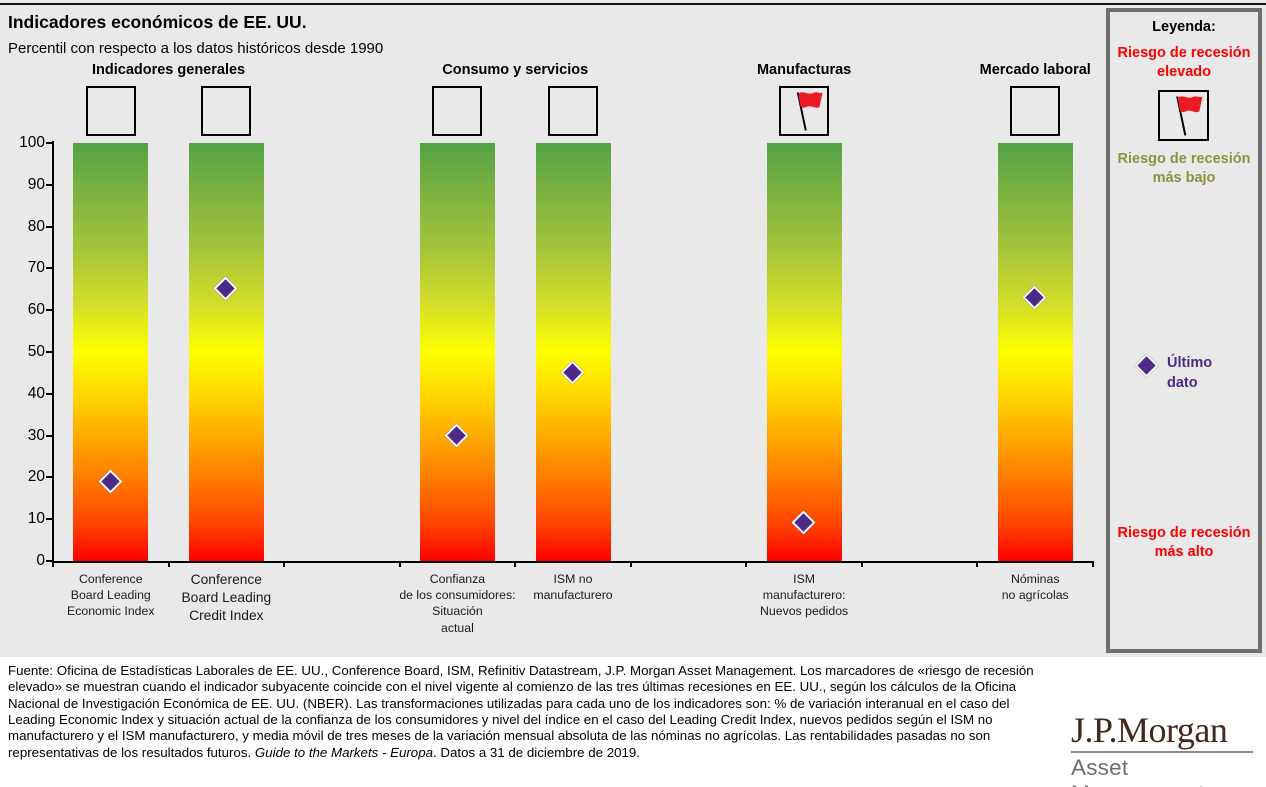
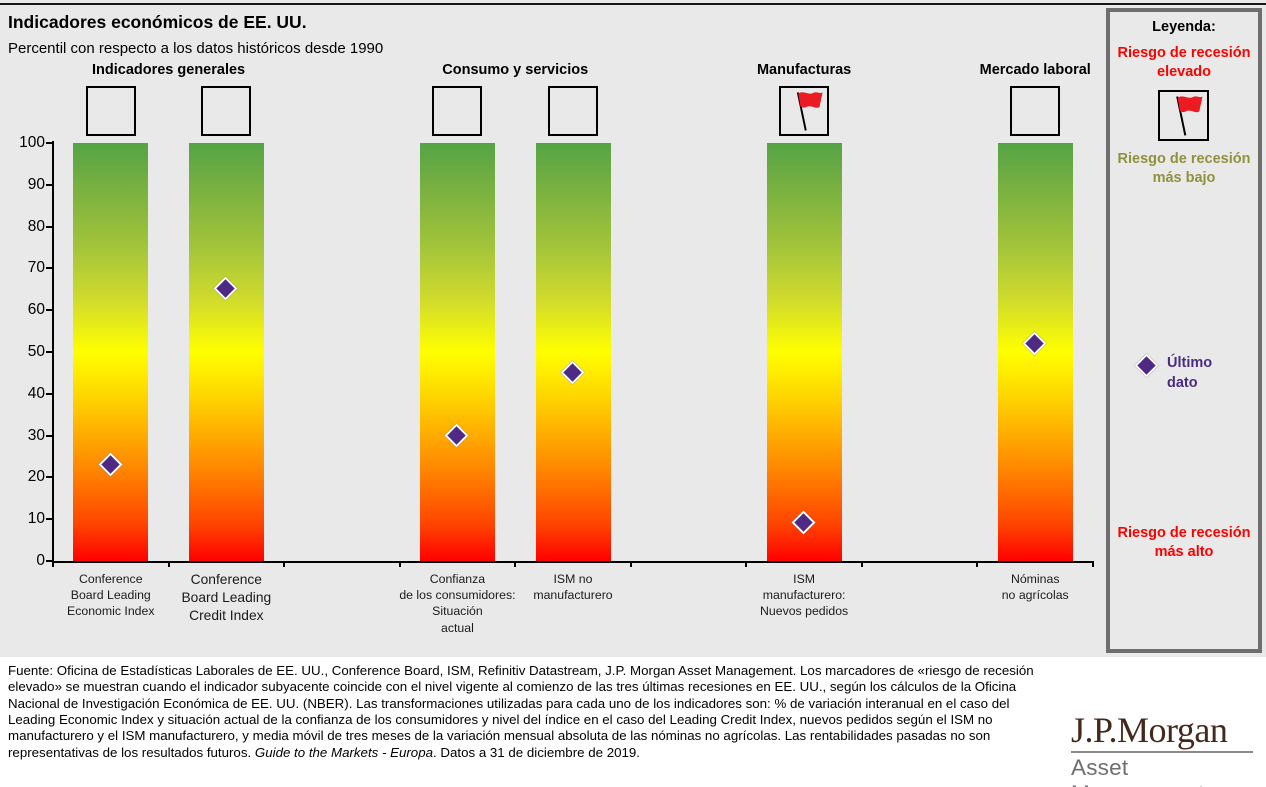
Conference Board Leading Economic Index: 19 -> 23
Nóminas no agrícolas: 63 -> 52
